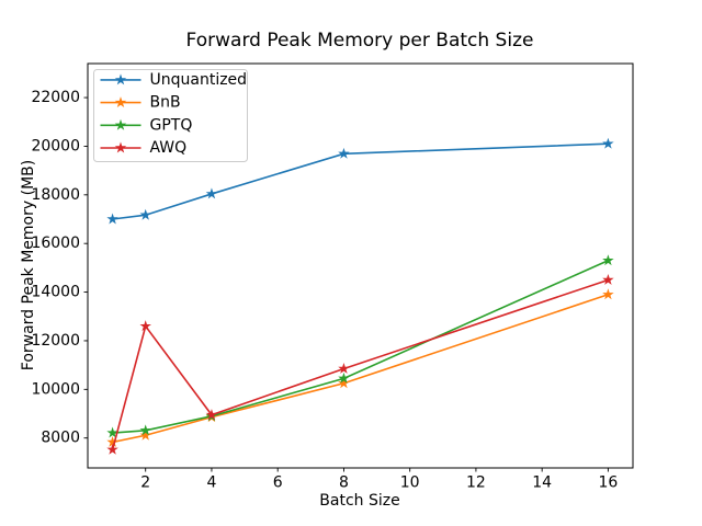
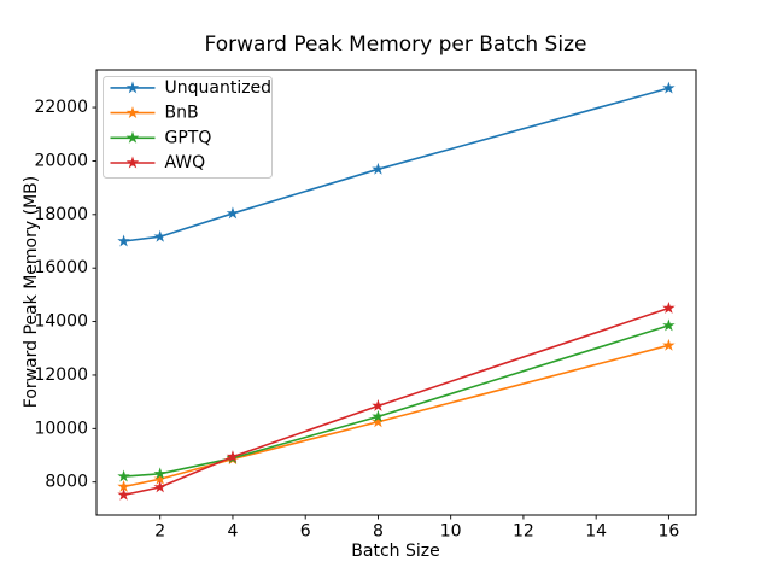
AWQ/2: 12600 -> 7800
Unquantized/16: 20100 -> 22700
BnB/16: 13900 -> 13100
GPTQ/16: 15300 -> 13800
